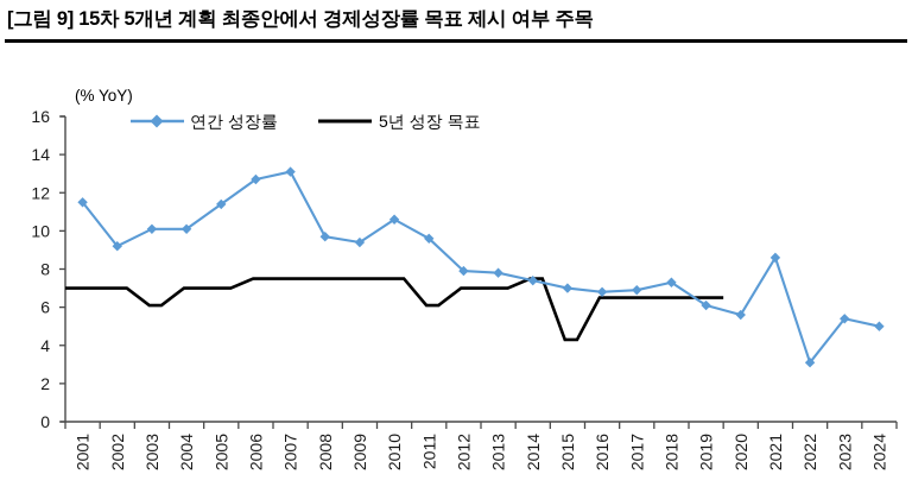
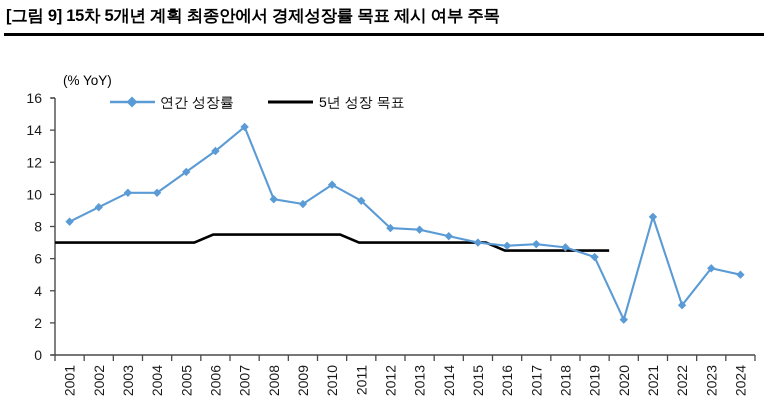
연간 성장률/2001: 11.5 -> 8.3
5년 성장 목표/2003: 6.1 -> 7.0
연간 성장률/2007: 13.1 -> 14.2
5년 성장 목표/2011: 6.1 -> 7.0
5년 성장 목표/2014: 7.5 -> 7.0
5년 성장 목표/2015: 4.3 -> 7.0
연간 성장률/2018: 7.3 -> 6.7
연간 성장률/2020: 5.6 -> 2.2
